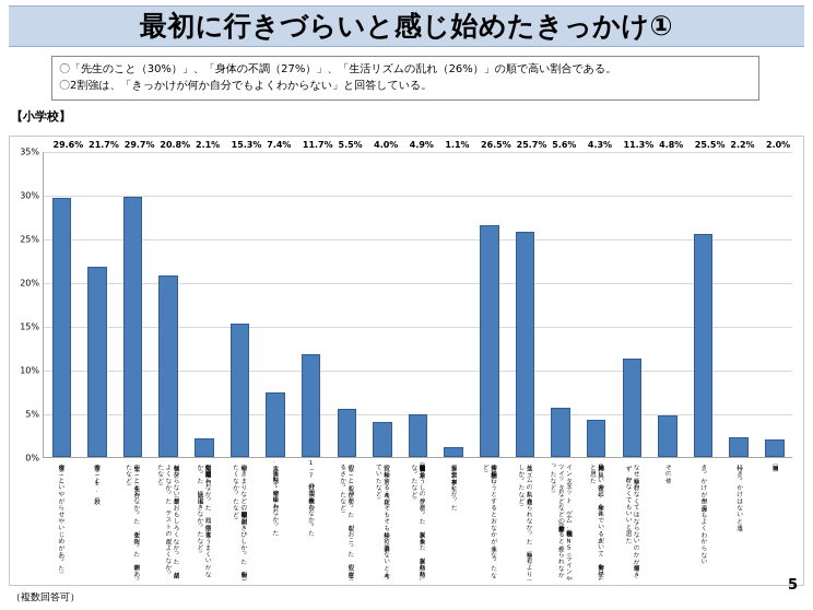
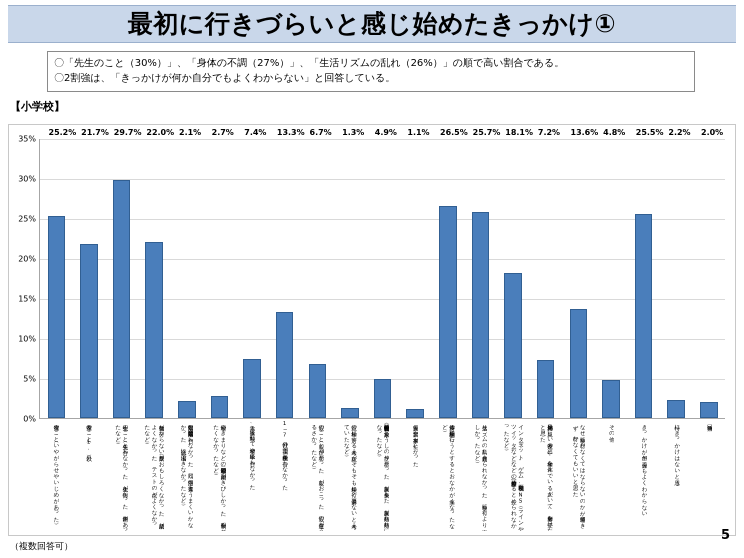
友達のこと（いやがらせやいじめがあった）: 29.6% -> 25.2%
勉強が分からない（授業がおもしろくなかった、成績がよくなかった、テストの点がよくなかったなど）: 20.8% -> 22.0%
学校のきまりなどの問題（学校の規則がきびしかった、制服を着たくなかったなど）: 15.3% -> 2.7%
1～7以外の理由で学校生活と合わなかった: 11.7% -> 13.3%
親のこと（親と仲が悪かった、親がおこった、親の注意がうるさかったなど）: 5.5% -> 6.7%
親の学校に対する考え（親がそもそも学校に行く必要はないと考えていたなど）: 4.0% -> 1.3%
インターネット、ゲーム、動画視聴、SNS（ラインやツイッターなど）などの影響（一度始めると止められなかったなど）: 5.6% -> 18.1%
兄弟姉妹や親しい友達の中に、学校を休んでいる人がいて、影響を受けたと思った: 4.3% -> 7.2%
なぜ学校に行かなくてはならないのかが理解できず、行かなくてもいいと思った: 11.3% -> 13.6%
